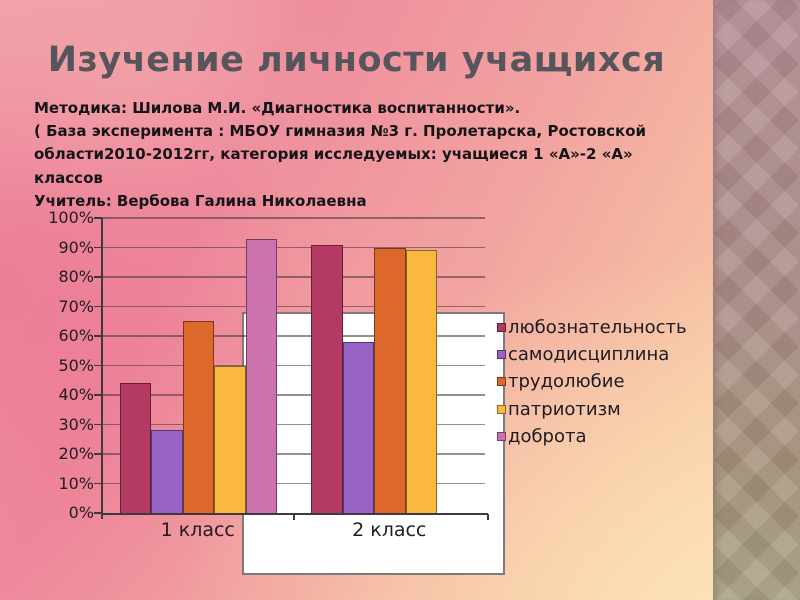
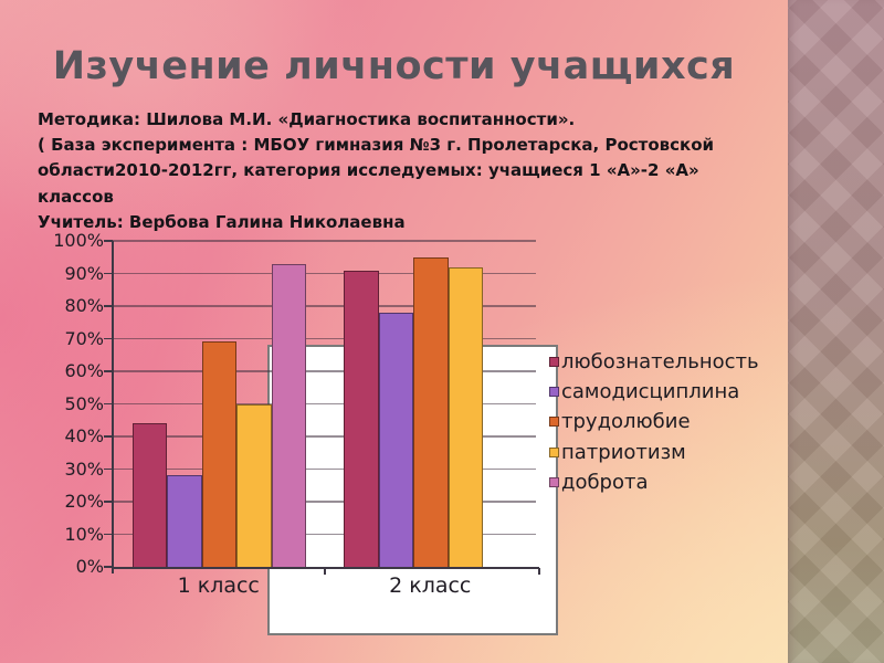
трудолюбие/1 класс: 65% -> 69%
самодисциплина/2 класс: 58% -> 78%
трудолюбие/2 класс: 90% -> 95%
патриотизм/2 класс: 89% -> 92%
